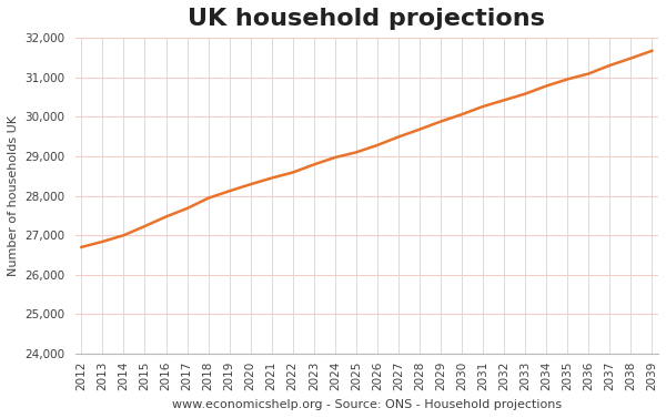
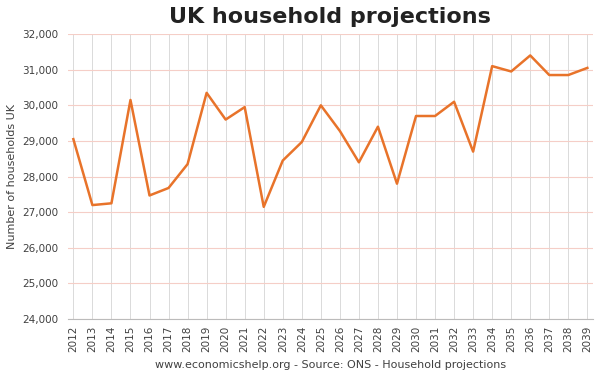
2012: 26,700 -> 29,050
2013: 26,840 -> 27,200
2014: 27,000 -> 27,250
2015: 27,230 -> 30,150
2018: 27,940 -> 28,350
2019: 28,120 -> 30,350
2020: 28,290 -> 29,600
2021: 28,450 -> 29,950
2022: 28,590 -> 27,150
2023: 28,790 -> 28,450
2025: 29,100 -> 30,000
2027: 29,490 -> 28,400
2028: 29,680 -> 29,400
2029: 29,880 -> 27,800
2030: 30,060 -> 29,700
2031: 30,260 -> 29,700
2032: 30,420 -> 30,100
2033: 30,580 -> 28,700
2034: 30,780 -> 31,100
2036: 31,090 -> 31,400
2037: 31,300 -> 30,850
2038: 31,480 -> 30,850
2039: 31,670 -> 31,050
